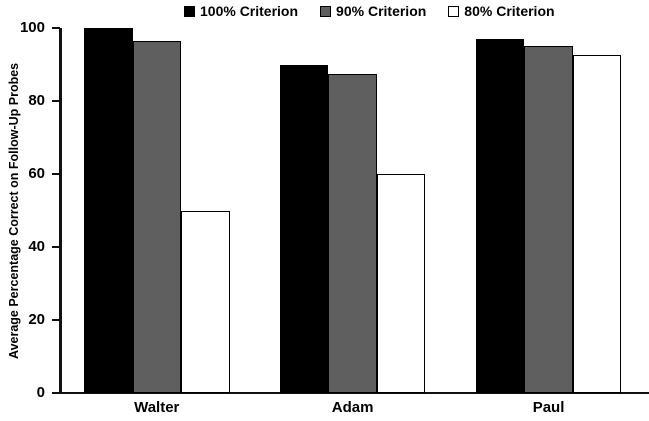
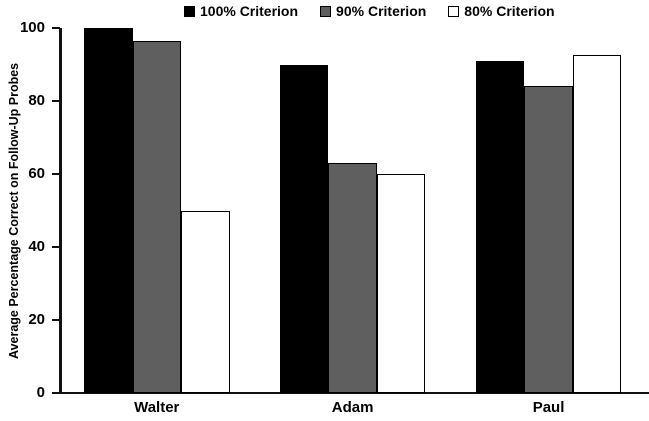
90% Criterion/Adam: 88 -> 63
100% Criterion/Paul: 97 -> 91
90% Criterion/Paul: 95 -> 84
